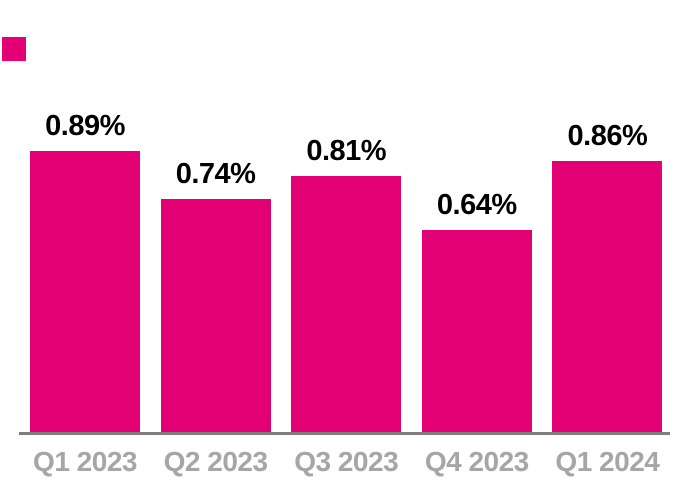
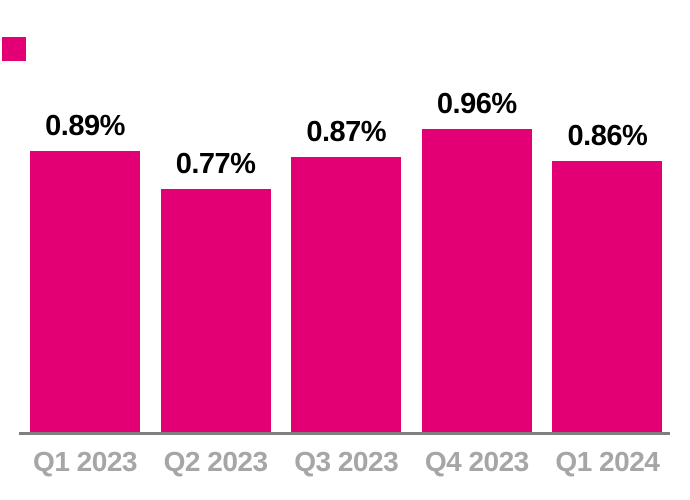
Q2 2023: 0.74% -> 0.77%
Q3 2023: 0.81% -> 0.87%
Q4 2023: 0.64% -> 0.96%
